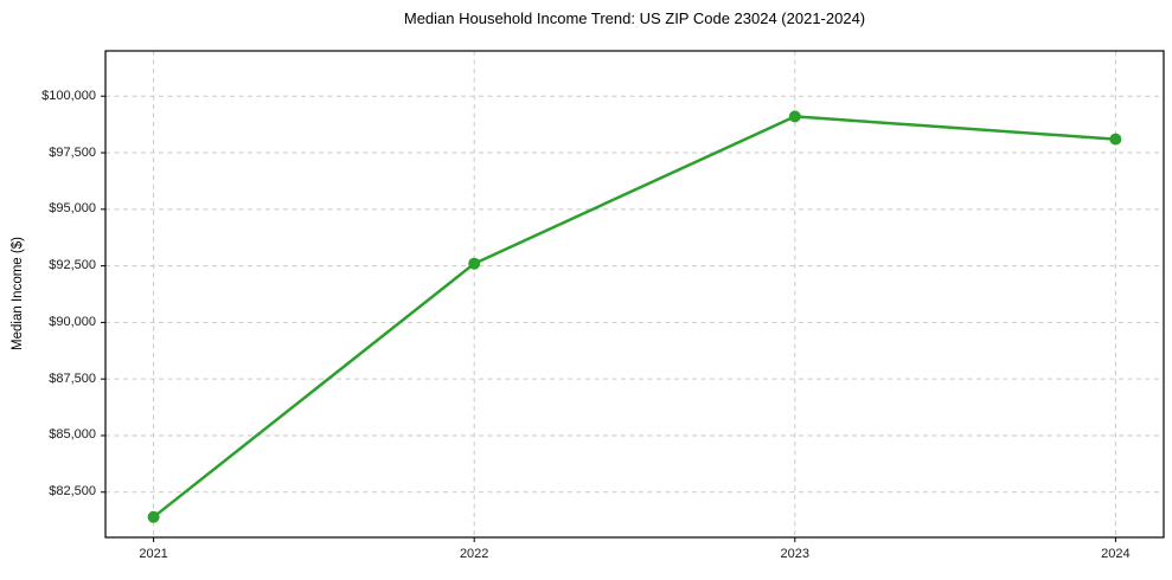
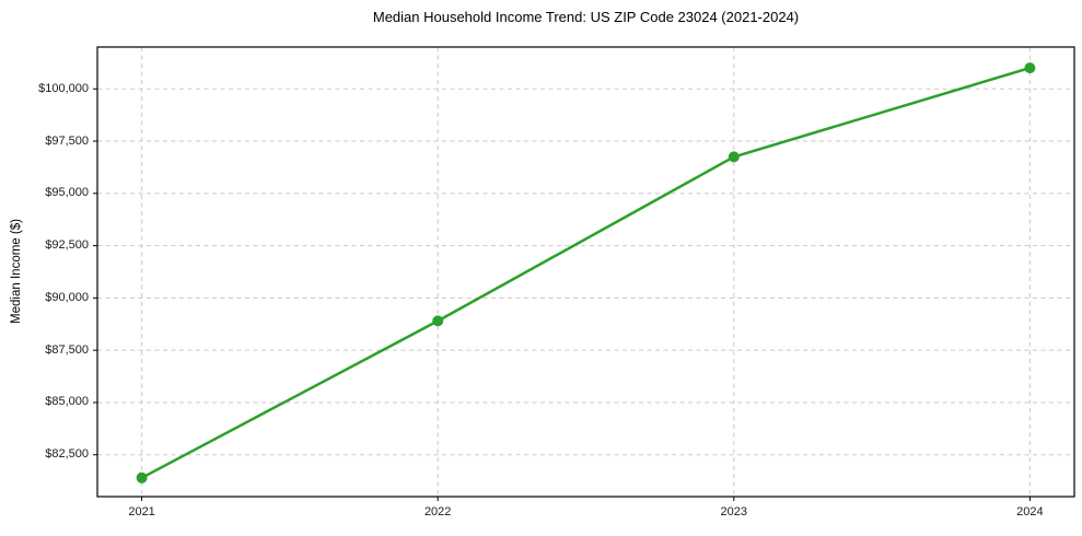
2022: $92600 -> $88900
2023: $99100 -> $96800
2024: $98100 -> $101000
